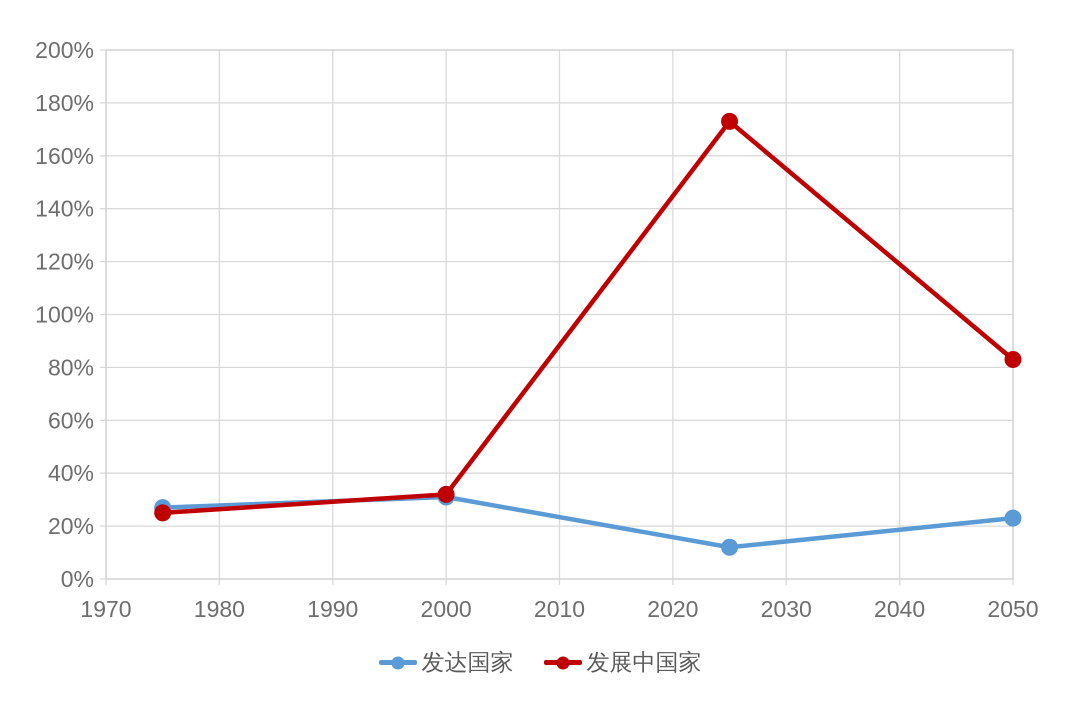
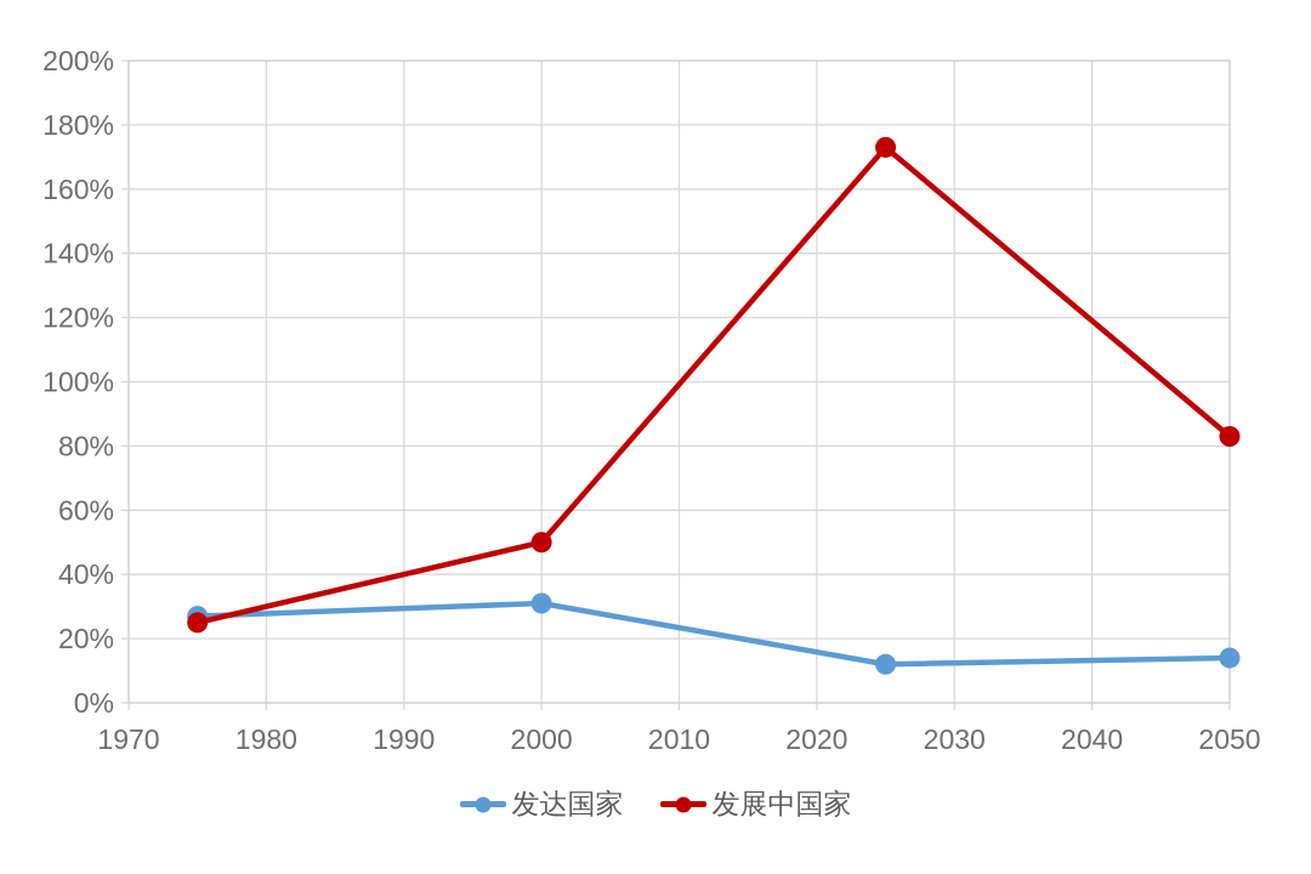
发展中国家/2000: 32% -> 50%
发达国家/2050: 23% -> 14%
